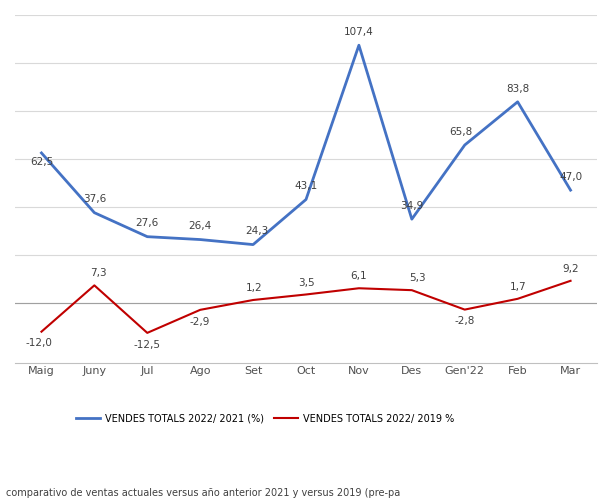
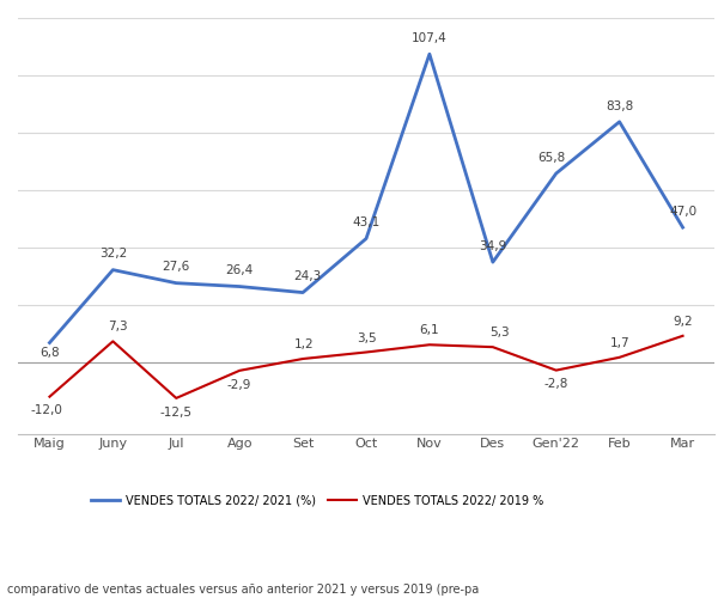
VENDES TOTALS 2022/ 2021 (%)/Maig: 62,5 -> 6,8
VENDES TOTALS 2022/ 2021 (%)/Juny: 37,6 -> 32,2
